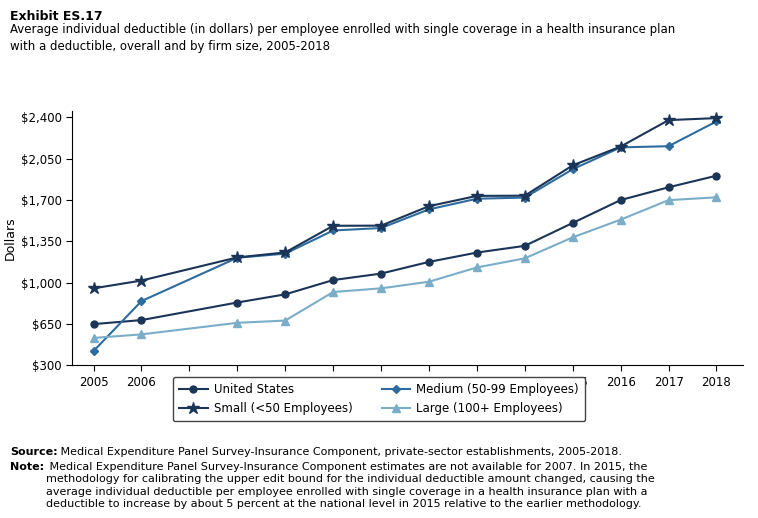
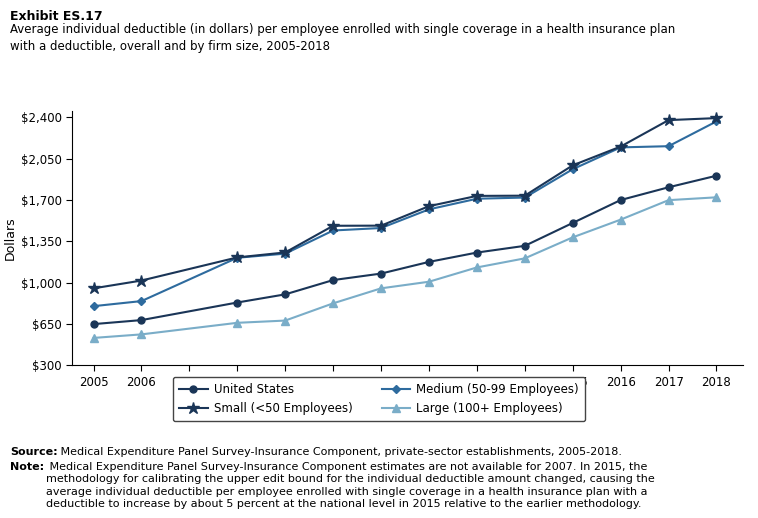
Medium (50-99 Employees)/2005: $420 -> $800
Large (100+ Employees)/2010: $920 -> $820
